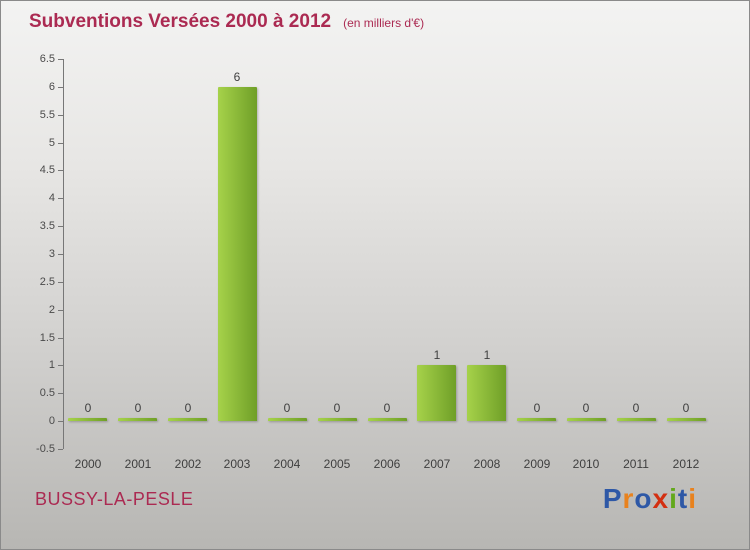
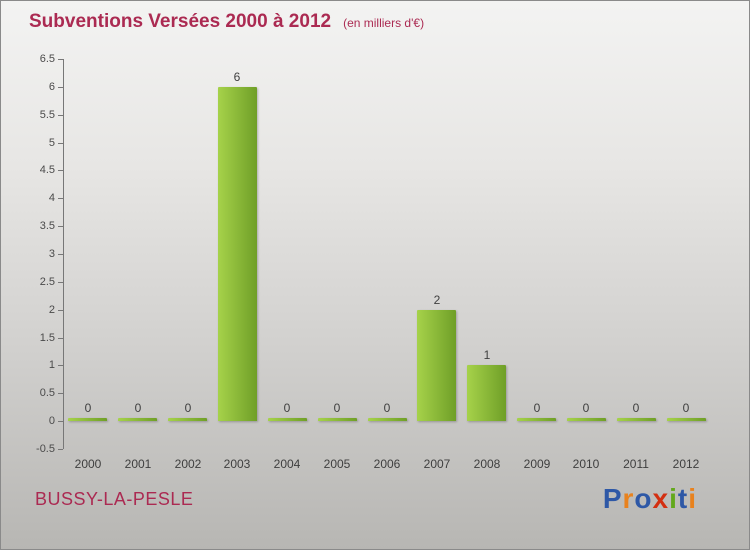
2007: 1 -> 2
